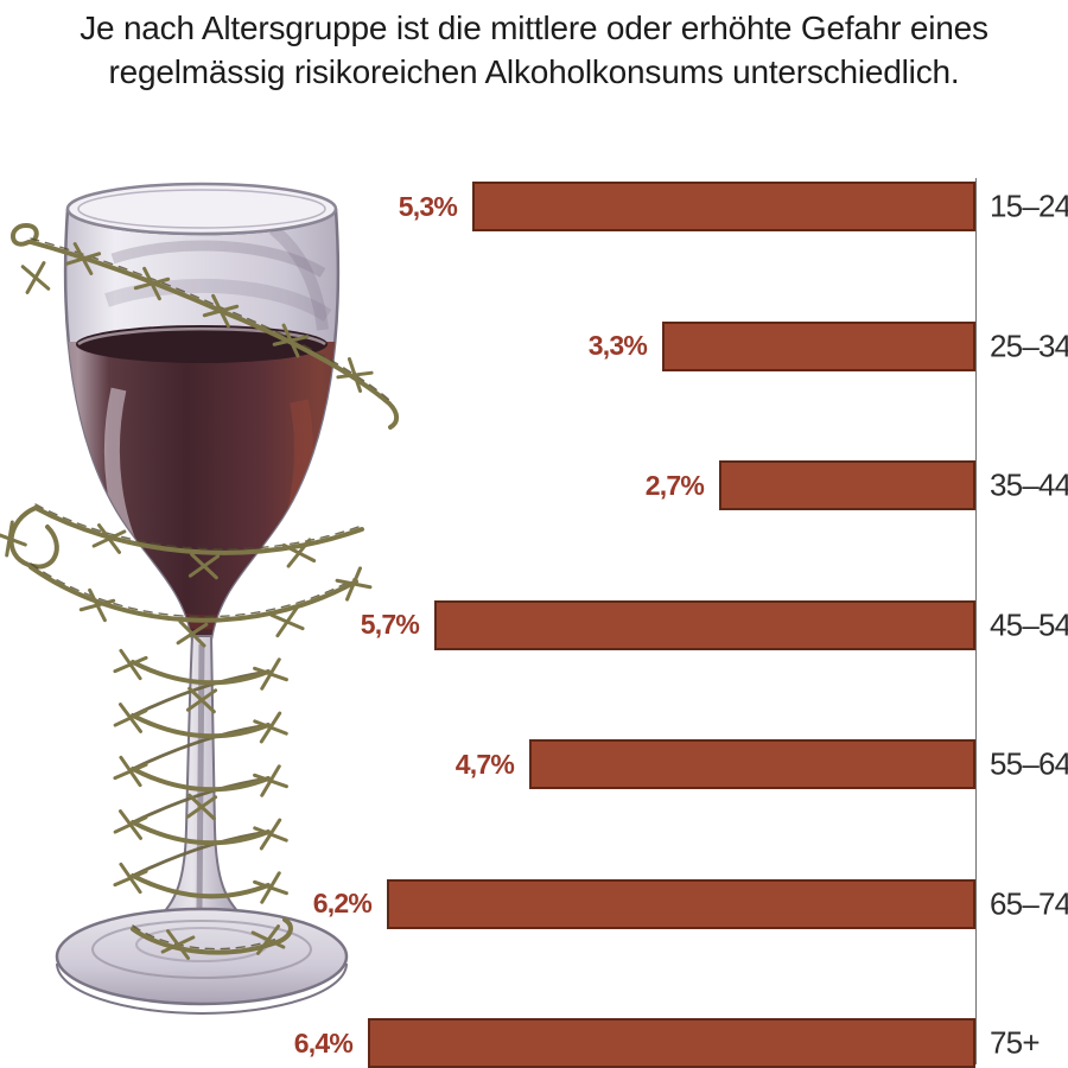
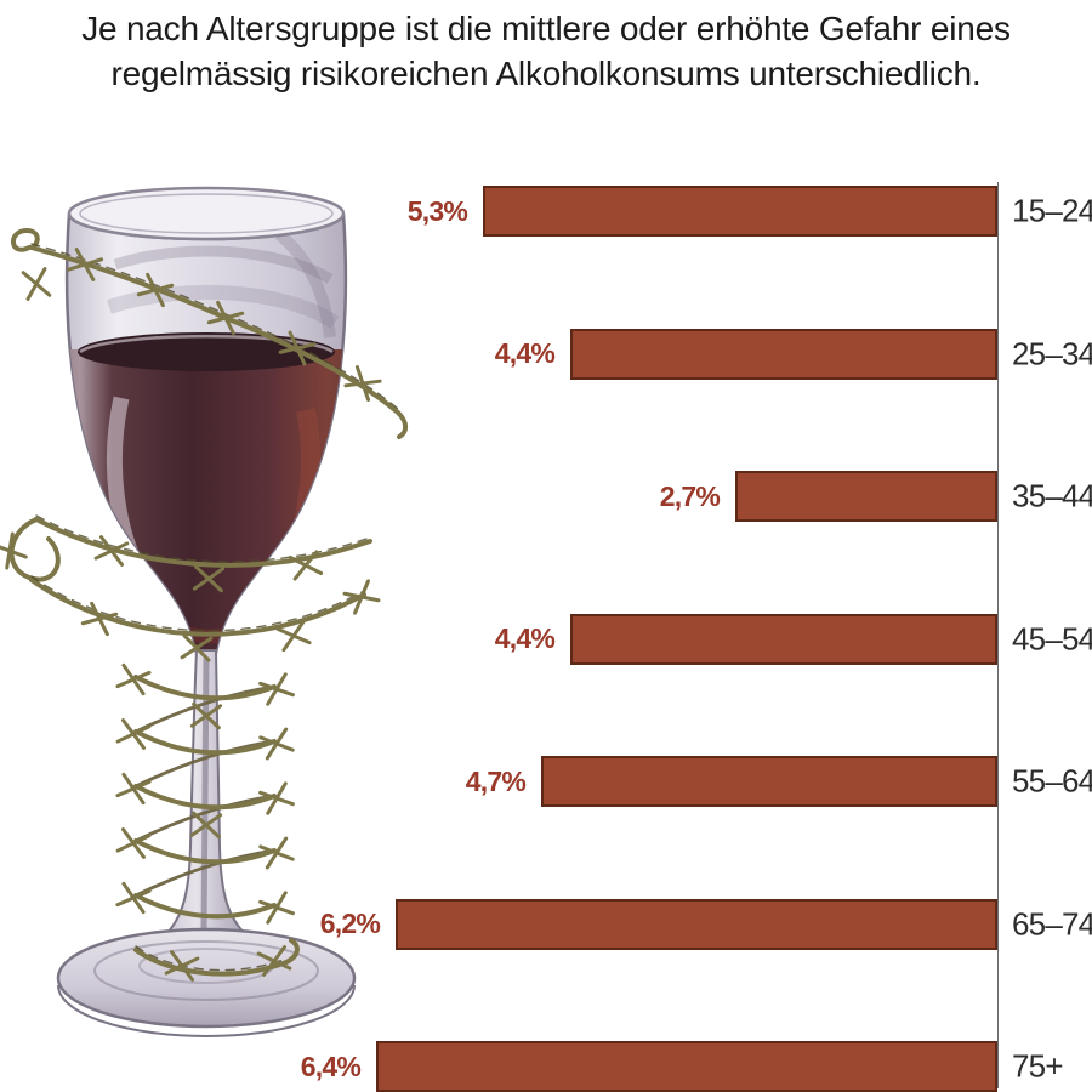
25–34: 3,3% -> 4,4%
45–54: 5,7% -> 4,4%
